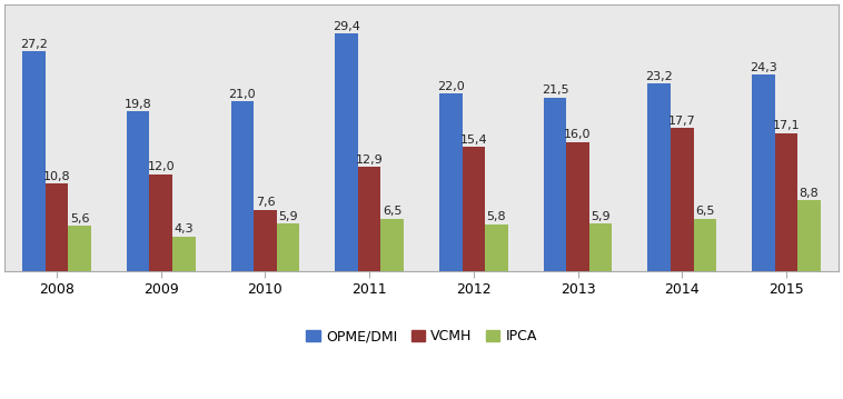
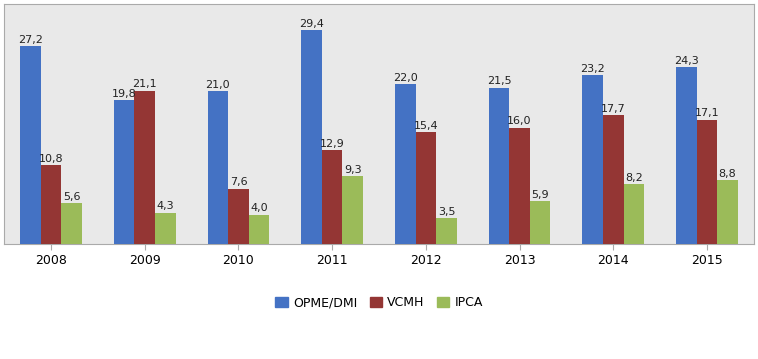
VCMH/2009: 12,0 -> 21,1
IPCA/2010: 5,9 -> 4,0
IPCA/2011: 6,5 -> 9,3
IPCA/2012: 5,8 -> 3,5
IPCA/2014: 6,5 -> 8,2
